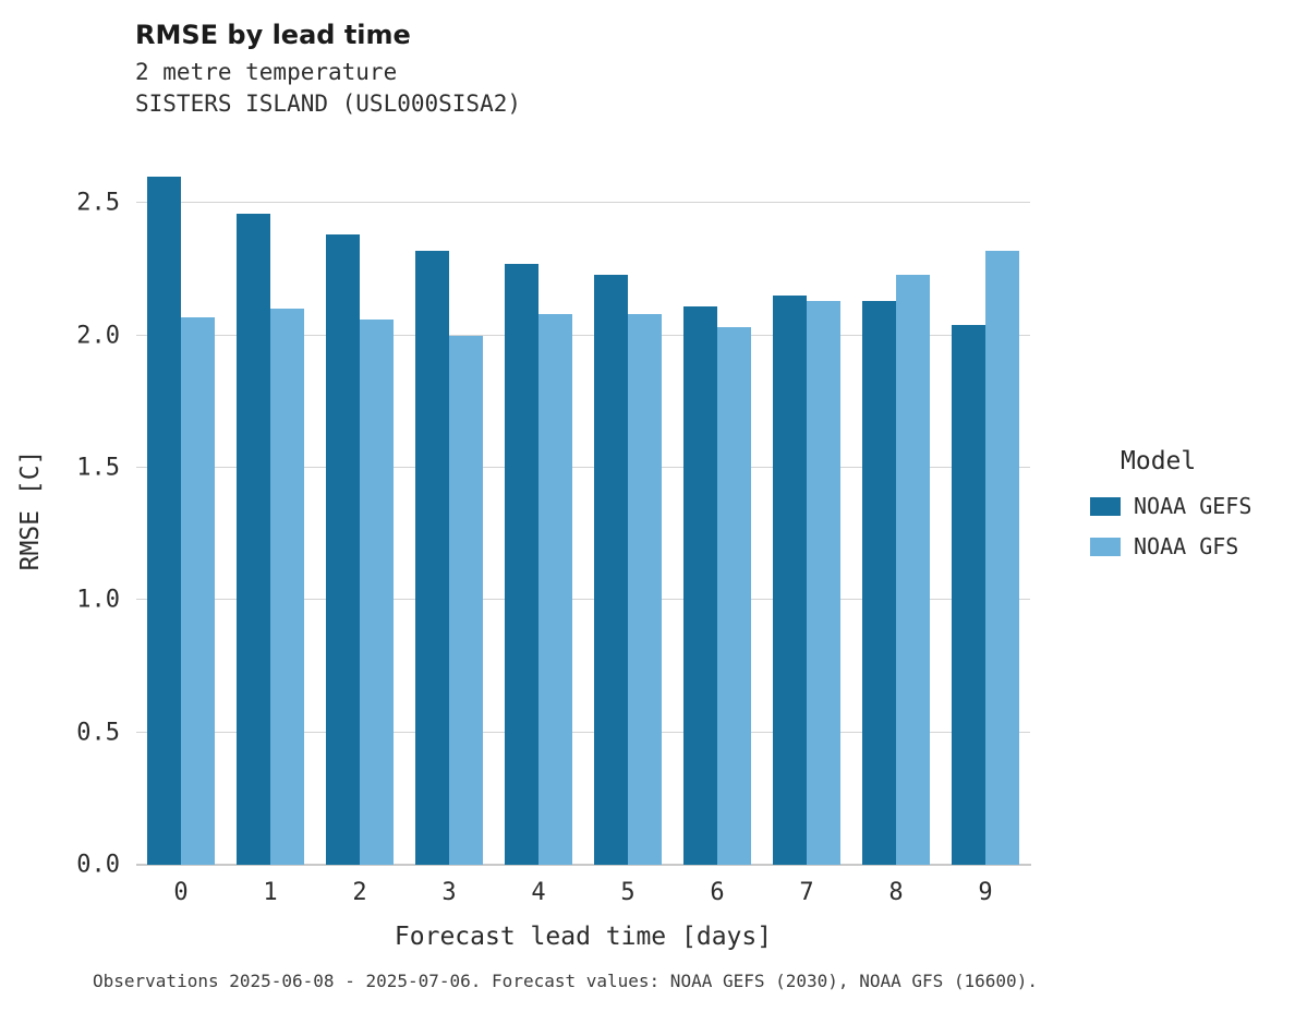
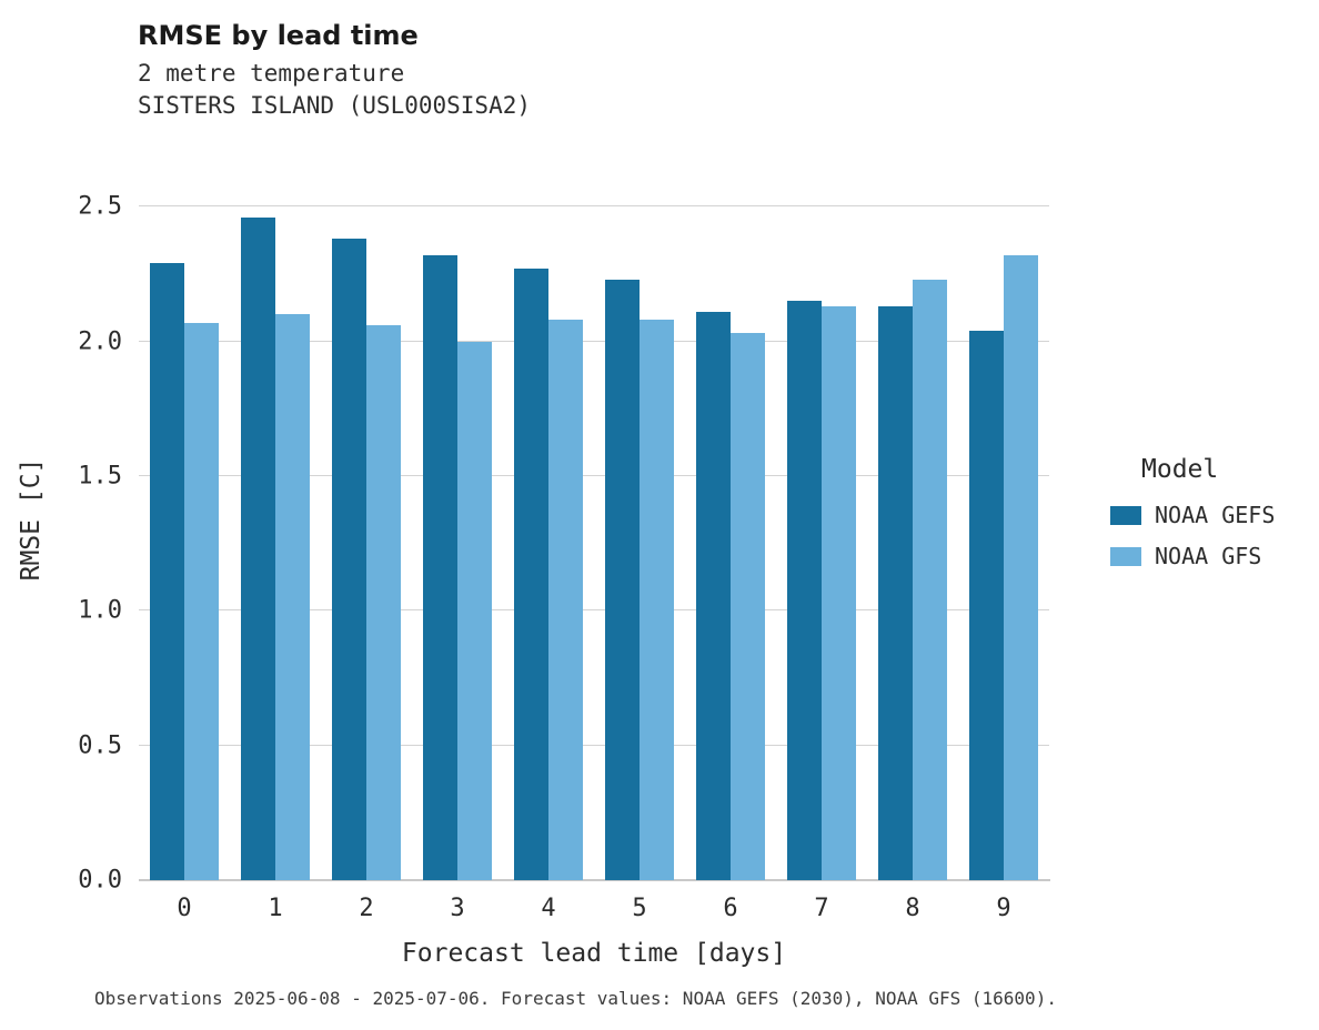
NOAA GEFS/0: 2.60 -> 2.29
